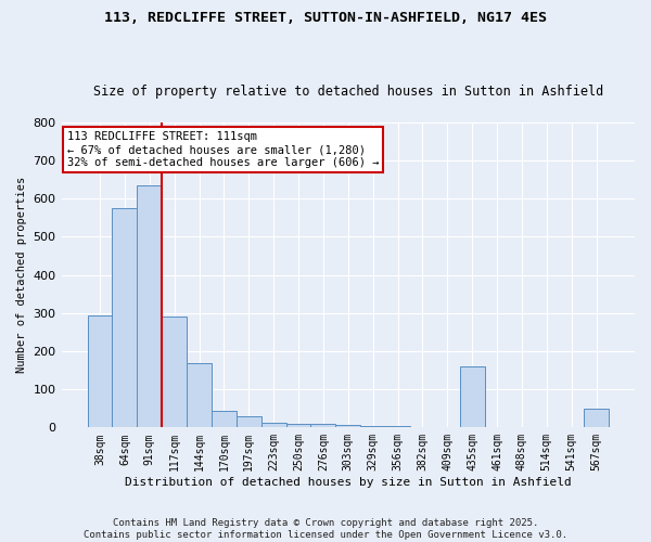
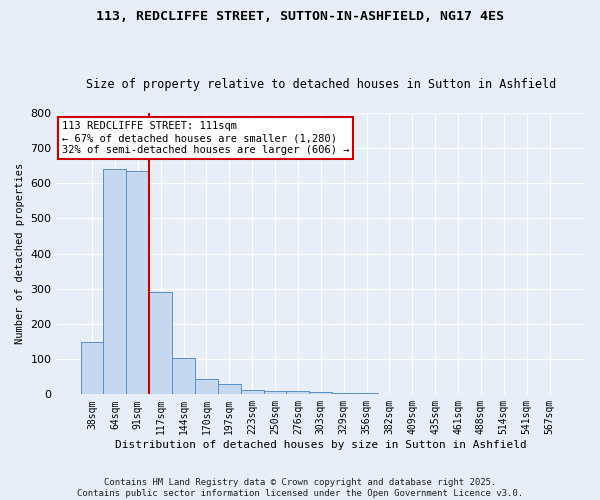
38sqm: 295 -> 150
64sqm: 575 -> 640
144sqm: 170 -> 103
435sqm: 160 -> 2
567sqm: 50 -> 2
